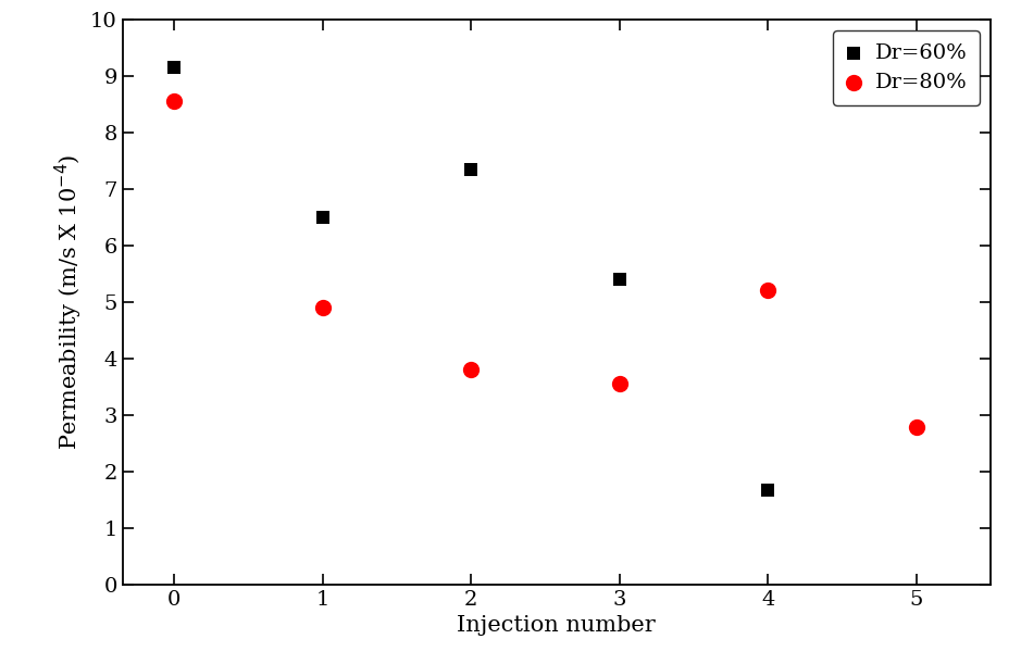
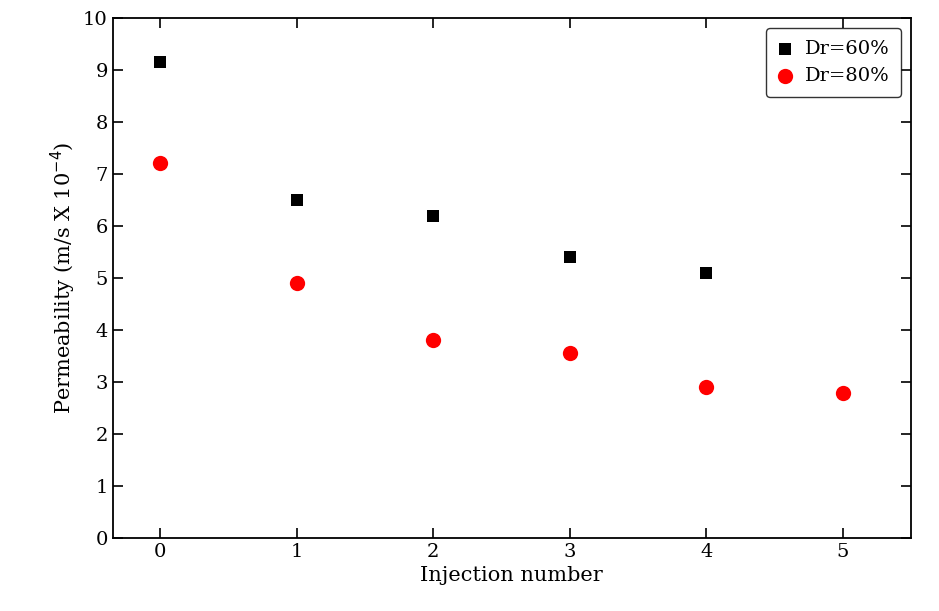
Dr=80%/0: 8.56 -> 7.22
Dr=60%/2: 7.34 -> 6.20
Dr=60%/4: 1.66 -> 5.10
Dr=80%/4: 5.22 -> 2.90
